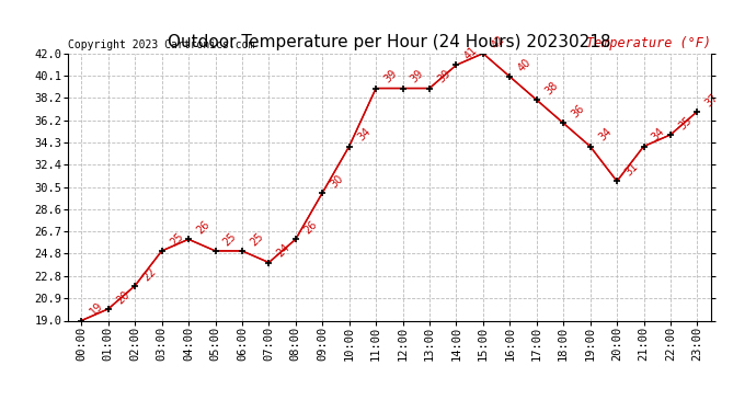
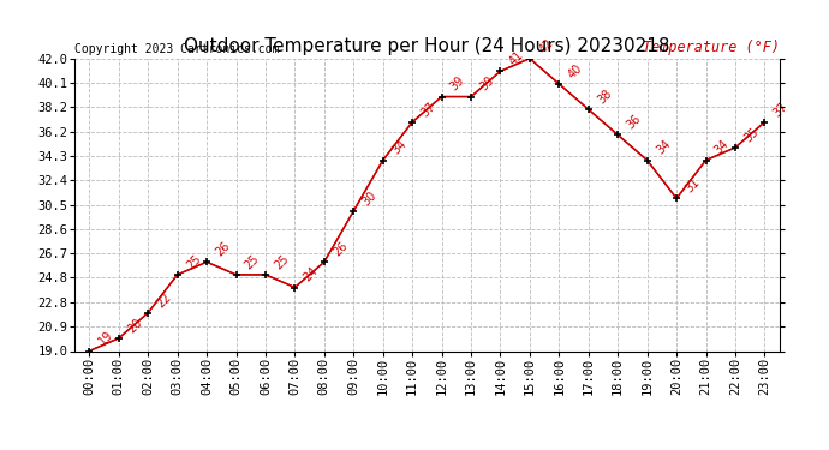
11:00: 39 -> 37
